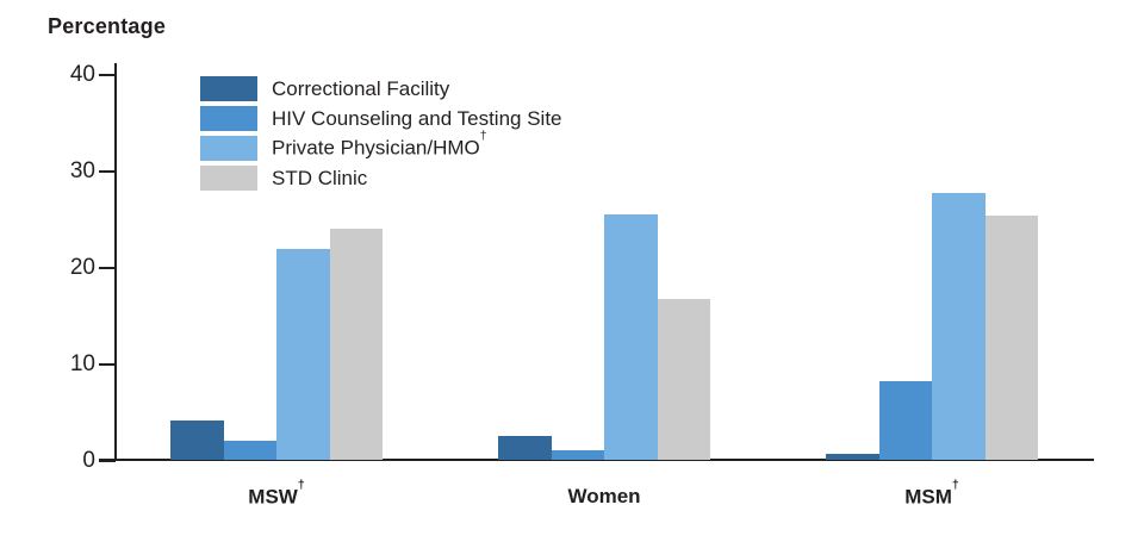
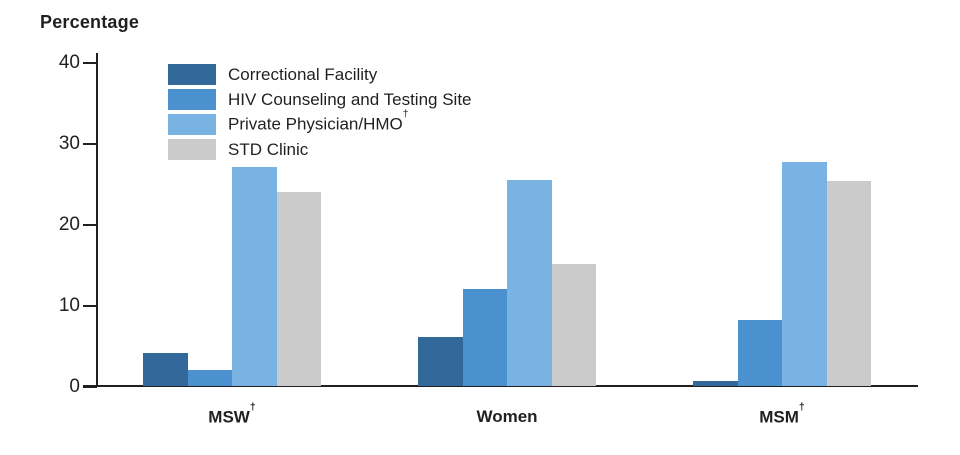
Private Physician/HMO†/MSW†: 22 -> 27
Correctional Facility/Women: 2 -> 6
HIV Counseling and Testing Site/Women: 1 -> 12
STD Clinic/Women: 17 -> 15
